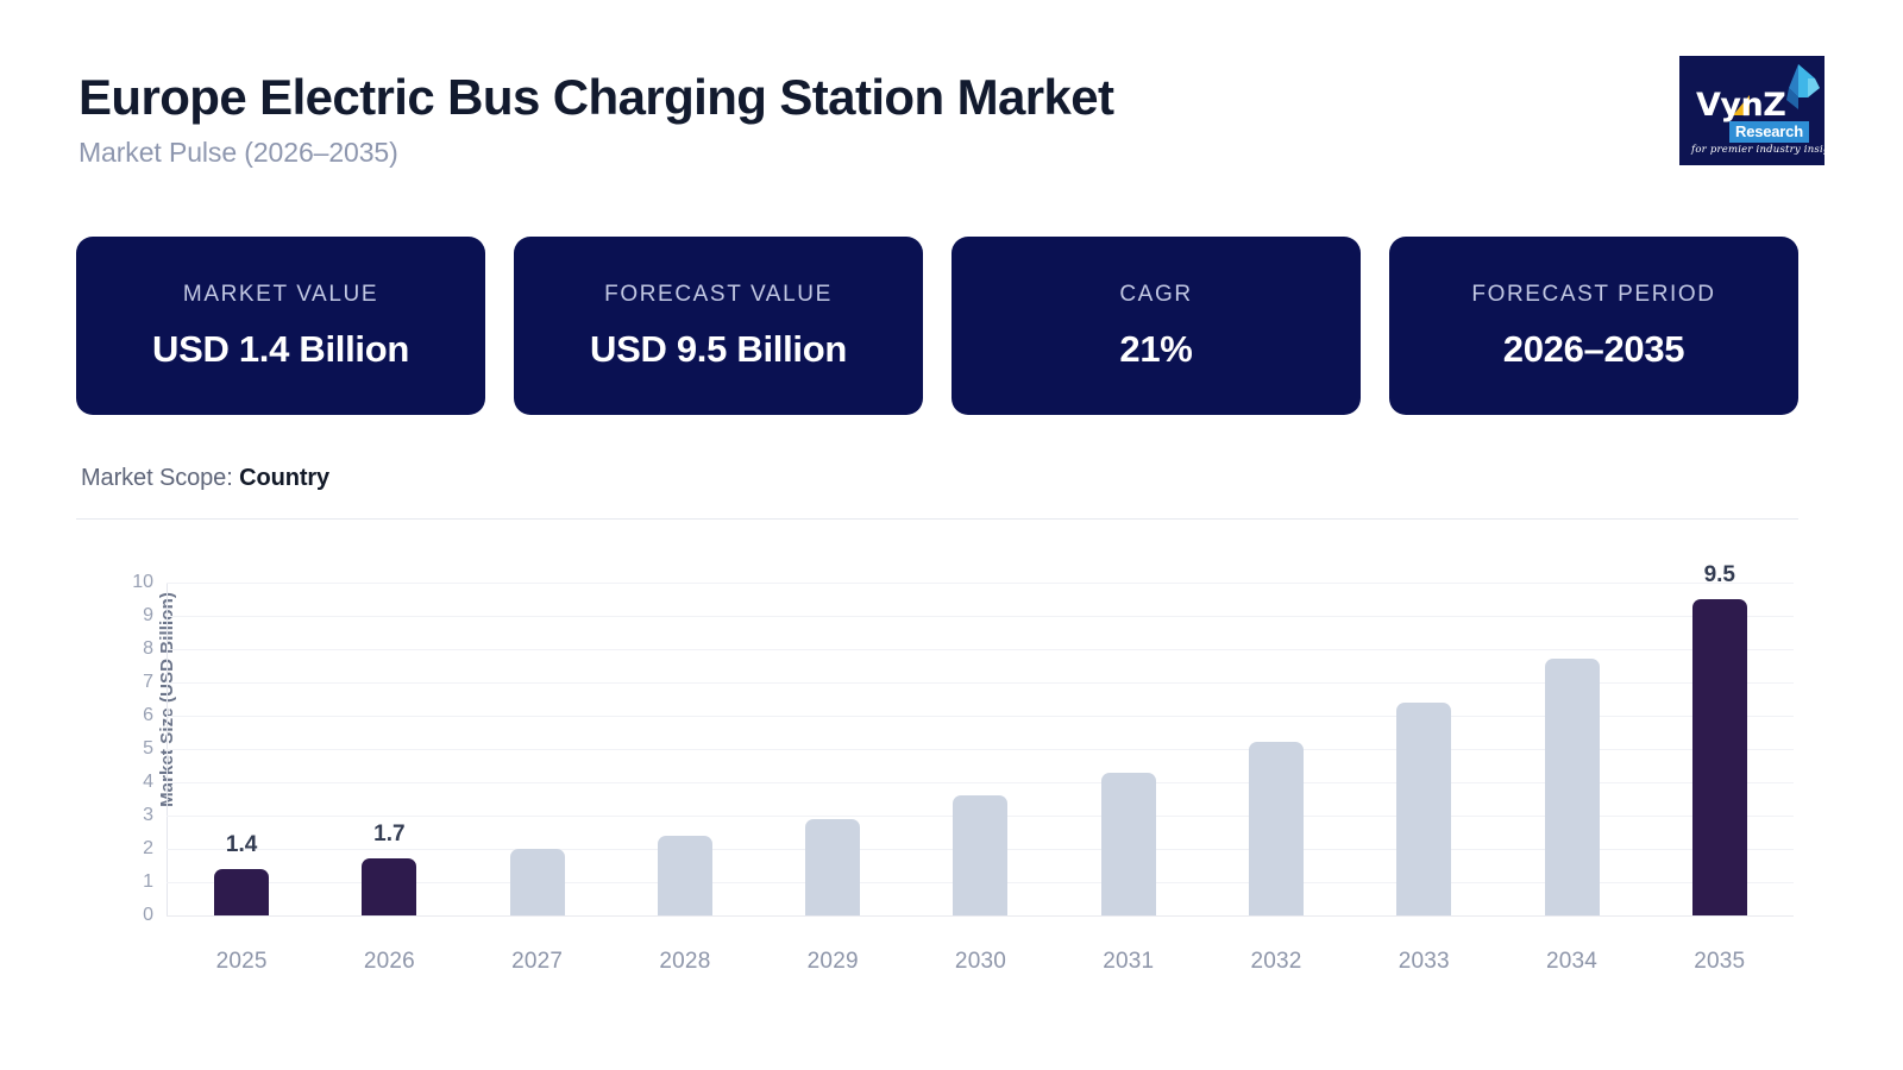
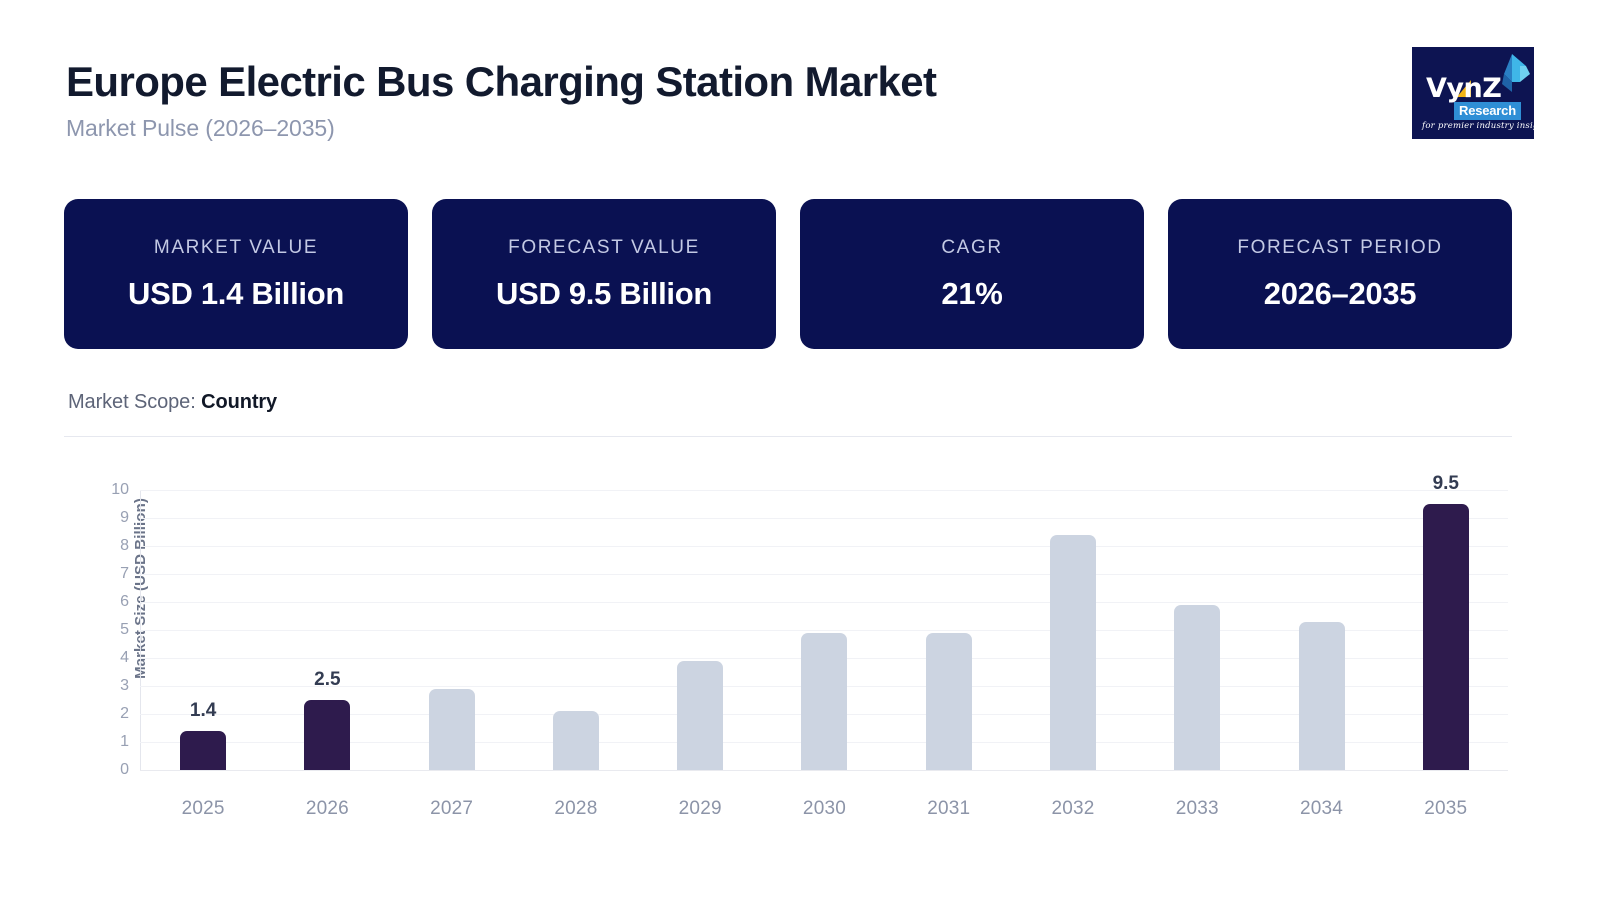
2026: 1.7 -> 2.5
2027: 2.0 -> 2.9
2028: 2.4 -> 2.1
2029: 2.9 -> 3.9
2030: 3.6 -> 4.9
2031: 4.3 -> 4.9
2032: 5.2 -> 8.4
2033: 6.4 -> 5.9
2034: 7.7 -> 5.3
